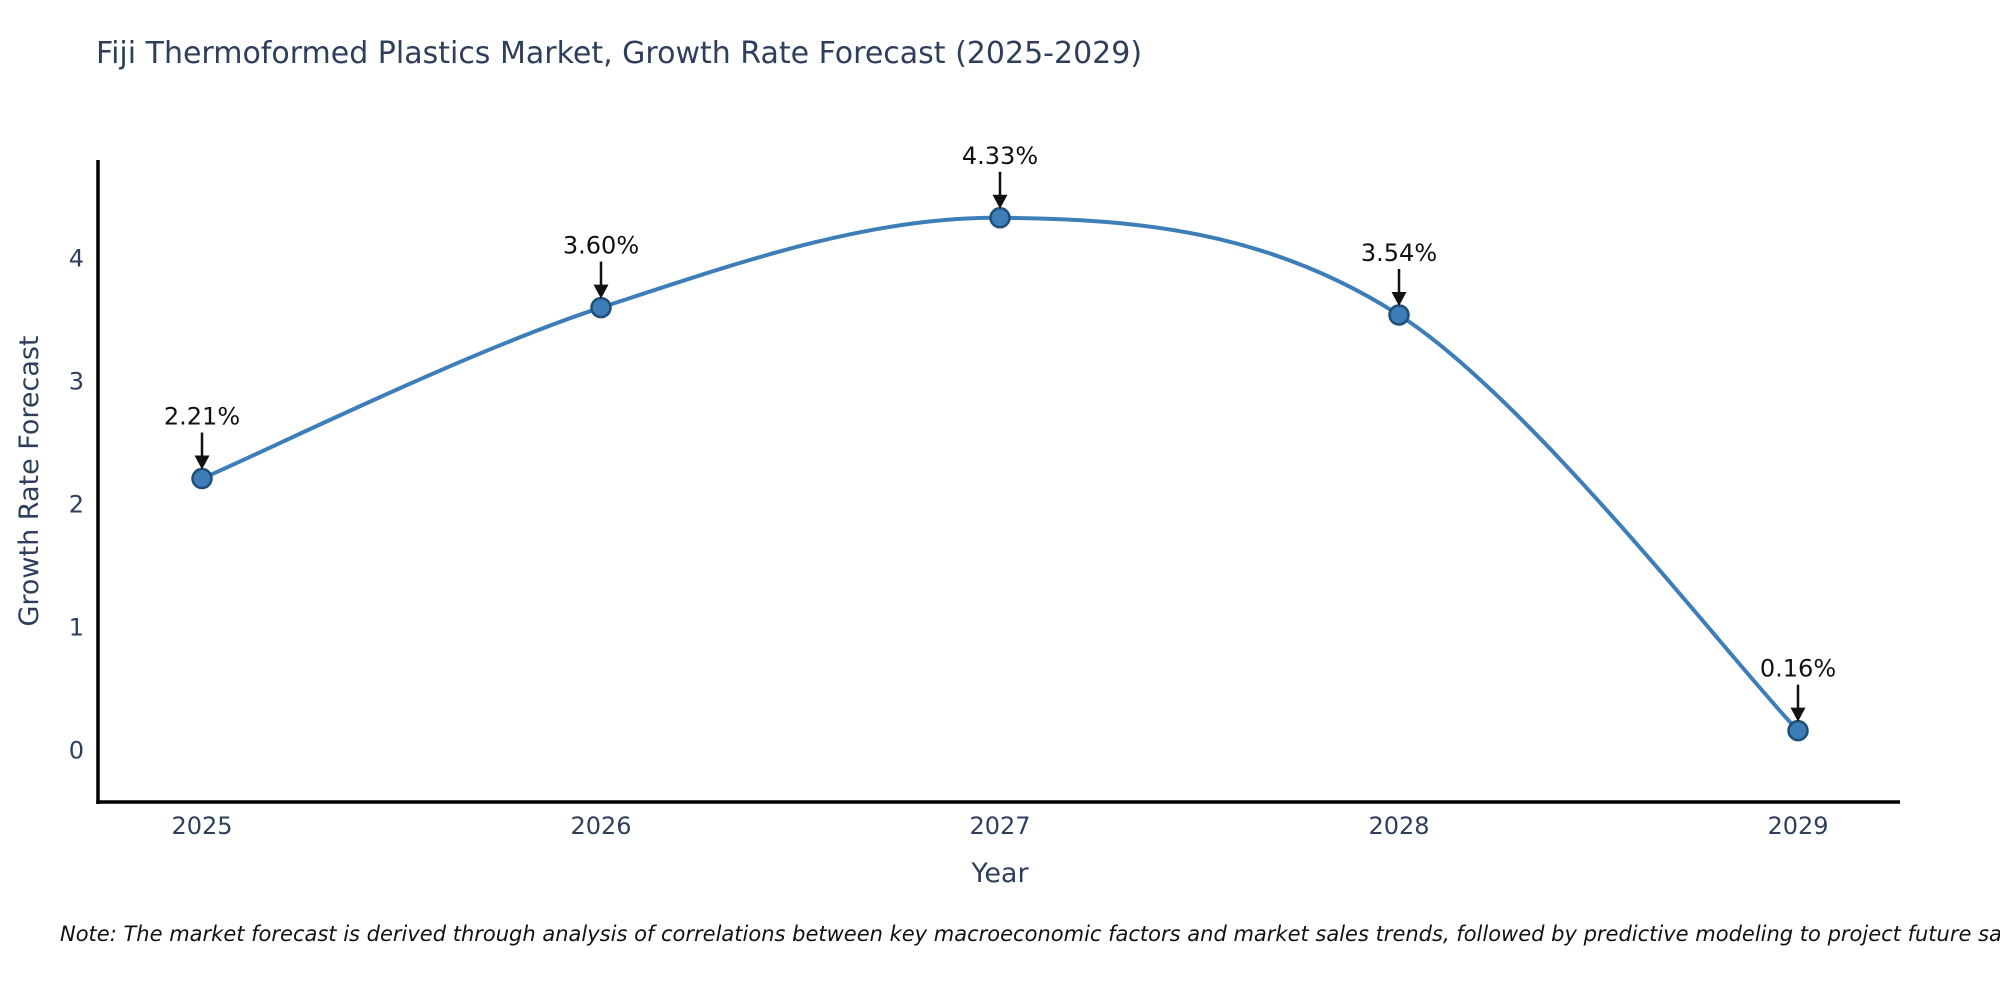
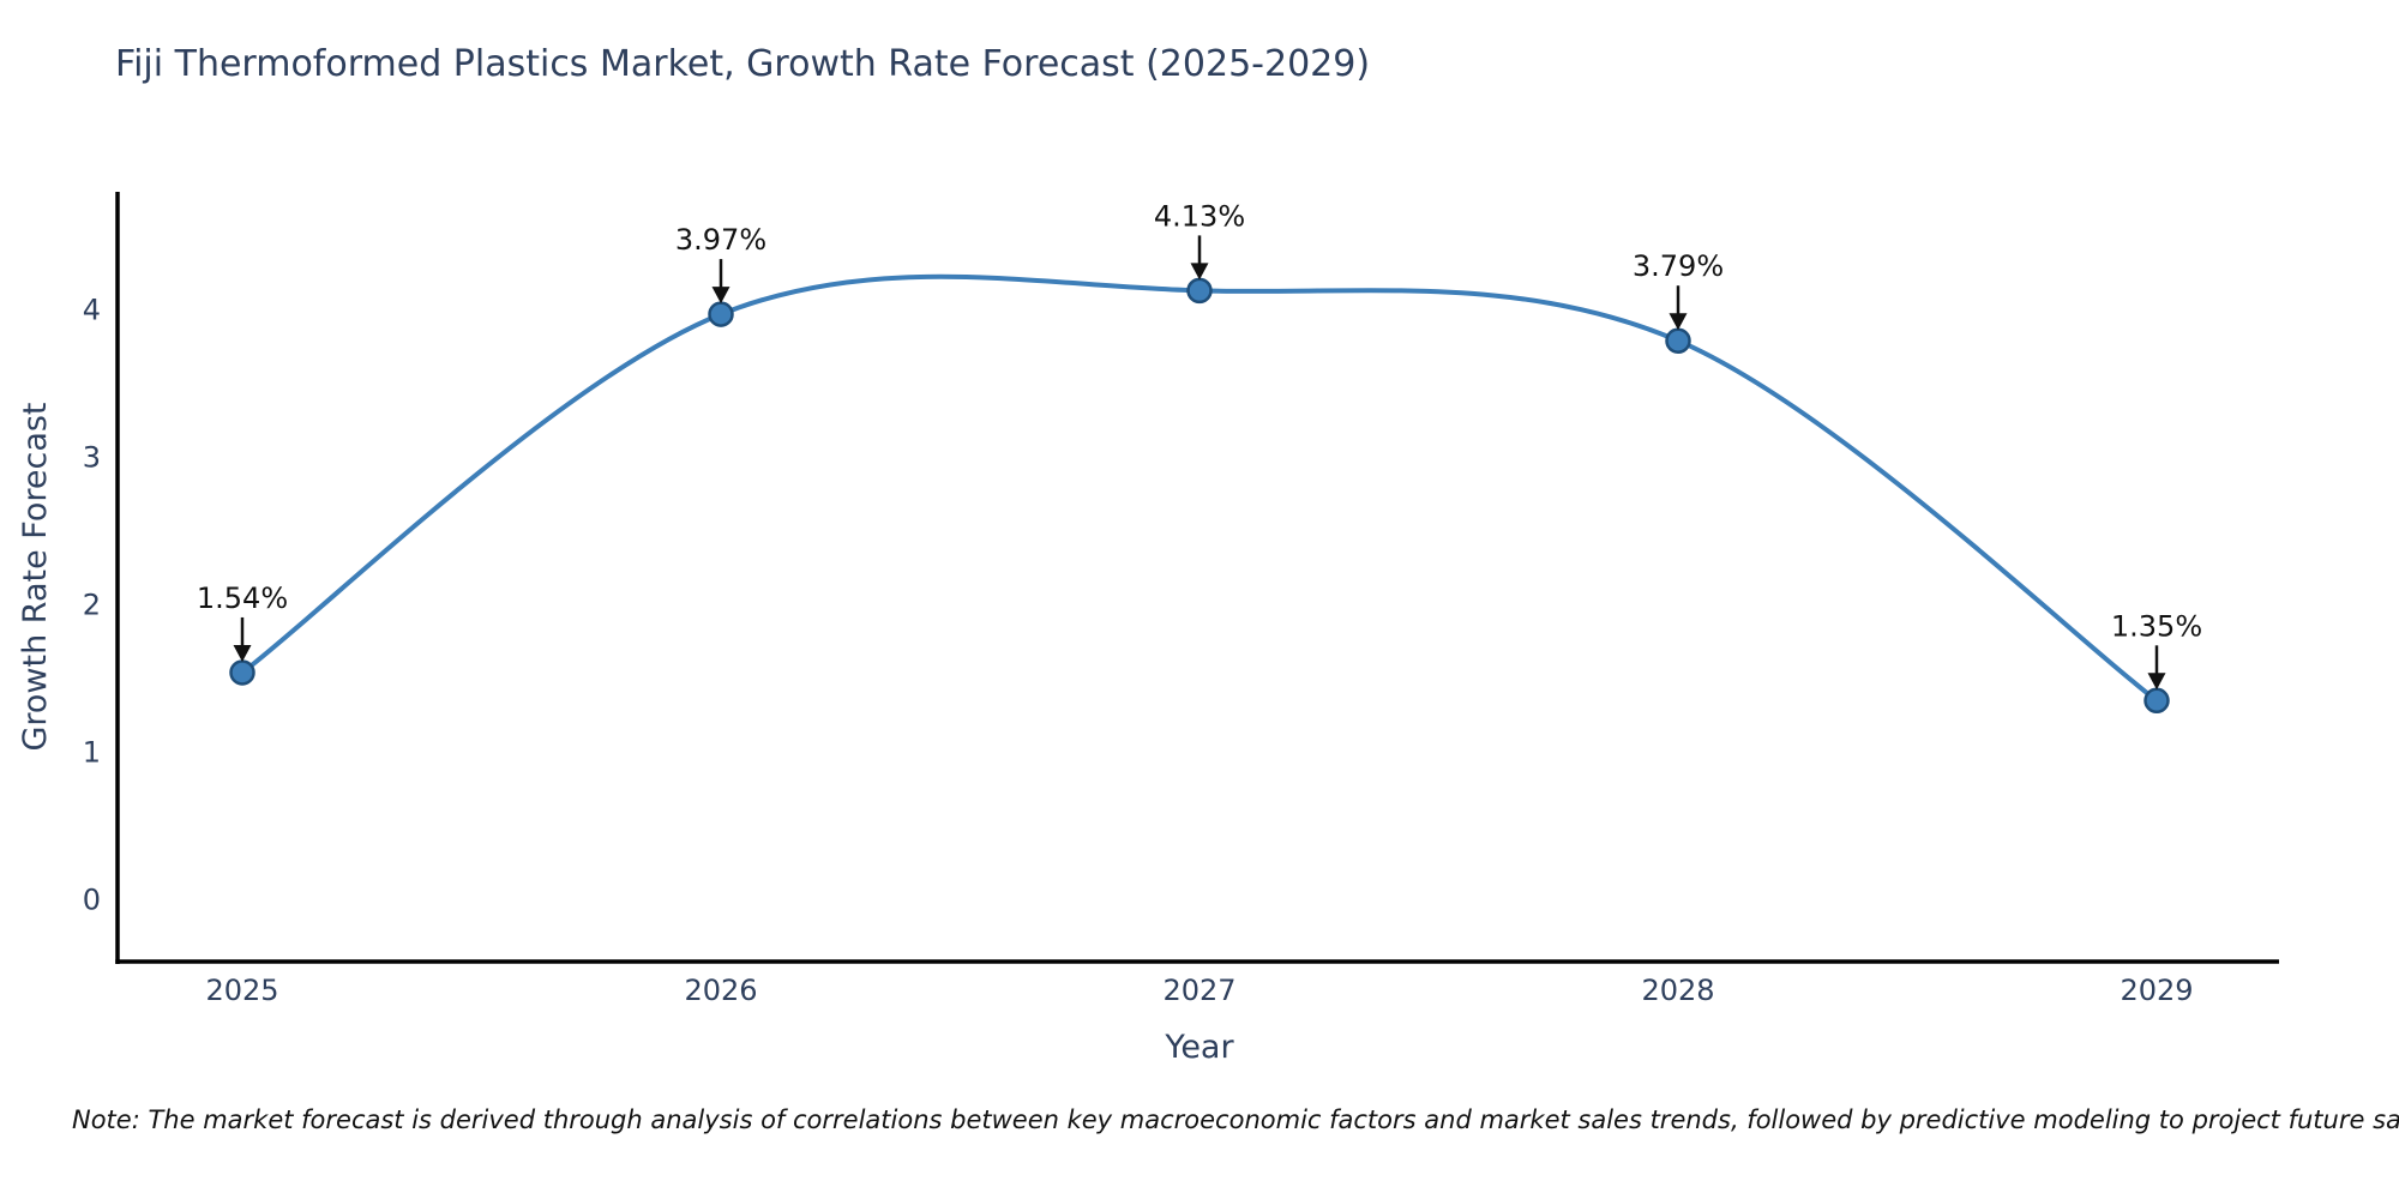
2025: 2.21% -> 1.54%
2026: 3.60% -> 3.97%
2027: 4.33% -> 4.13%
2028: 3.54% -> 3.79%
2029: 0.16% -> 1.35%
